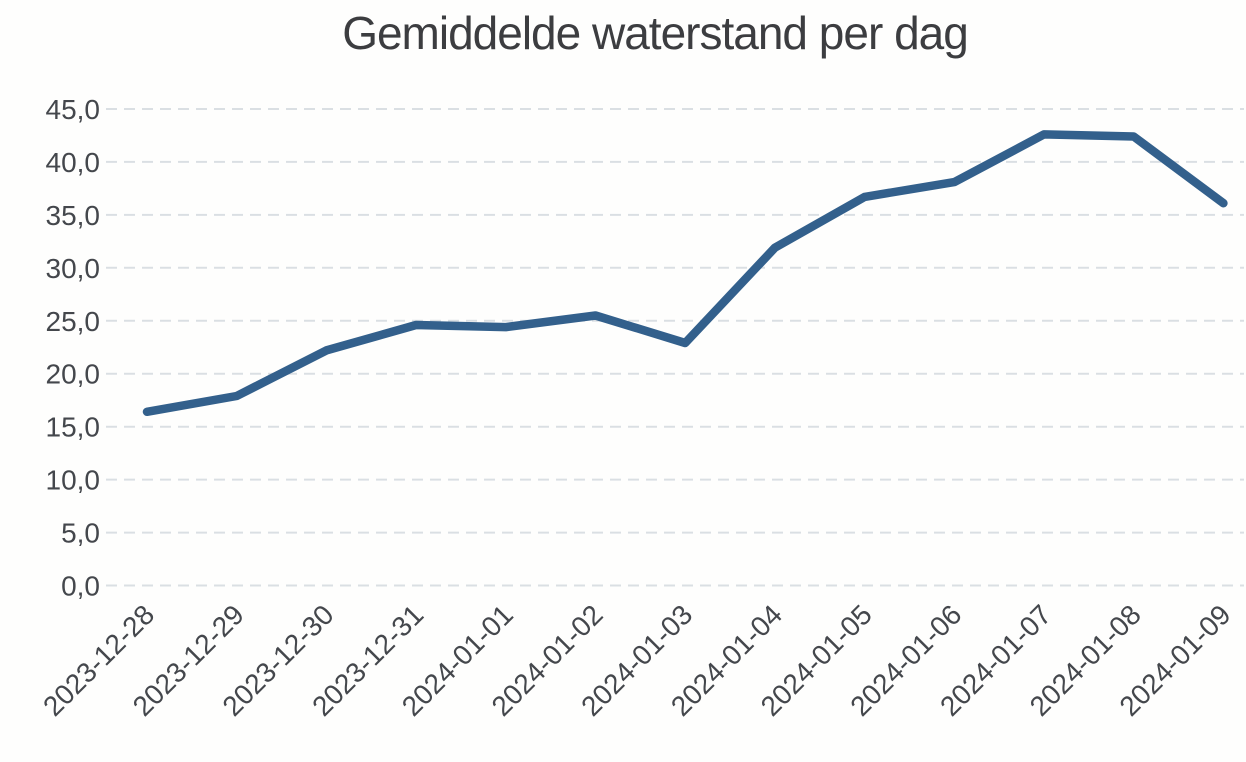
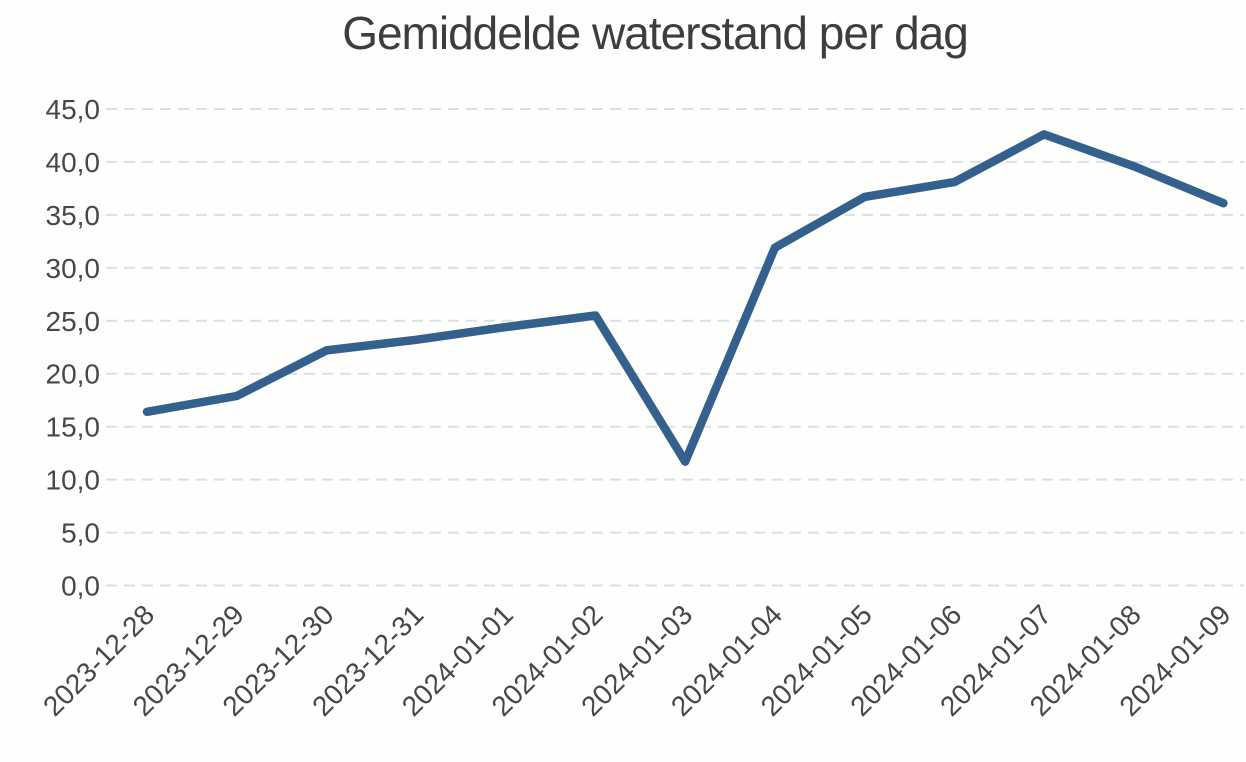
2023-12-31: 24,6 -> 23,2
2024-01-03: 22,9 -> 11,7
2024-01-08: 42,4 -> 39,6
